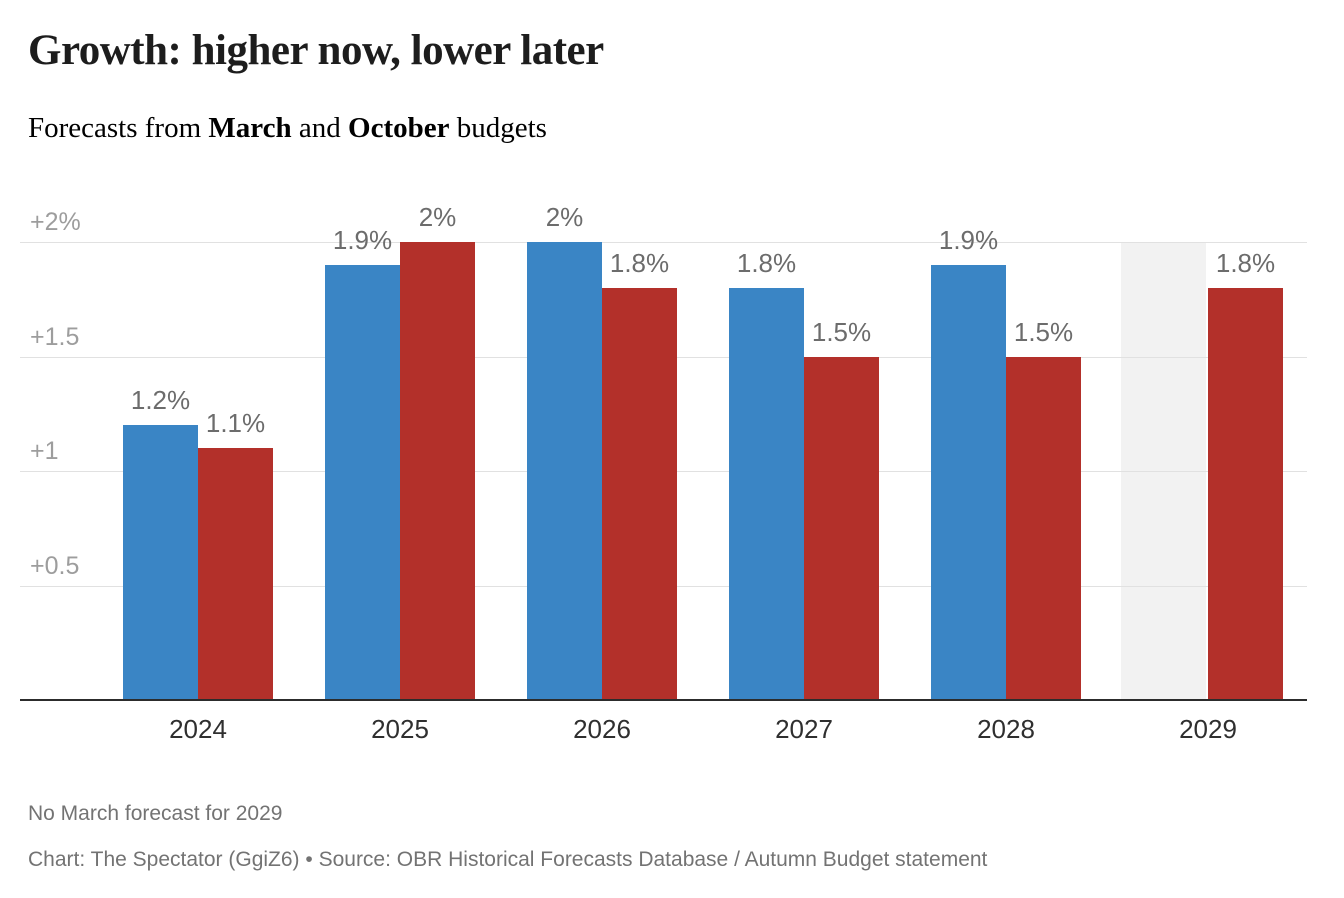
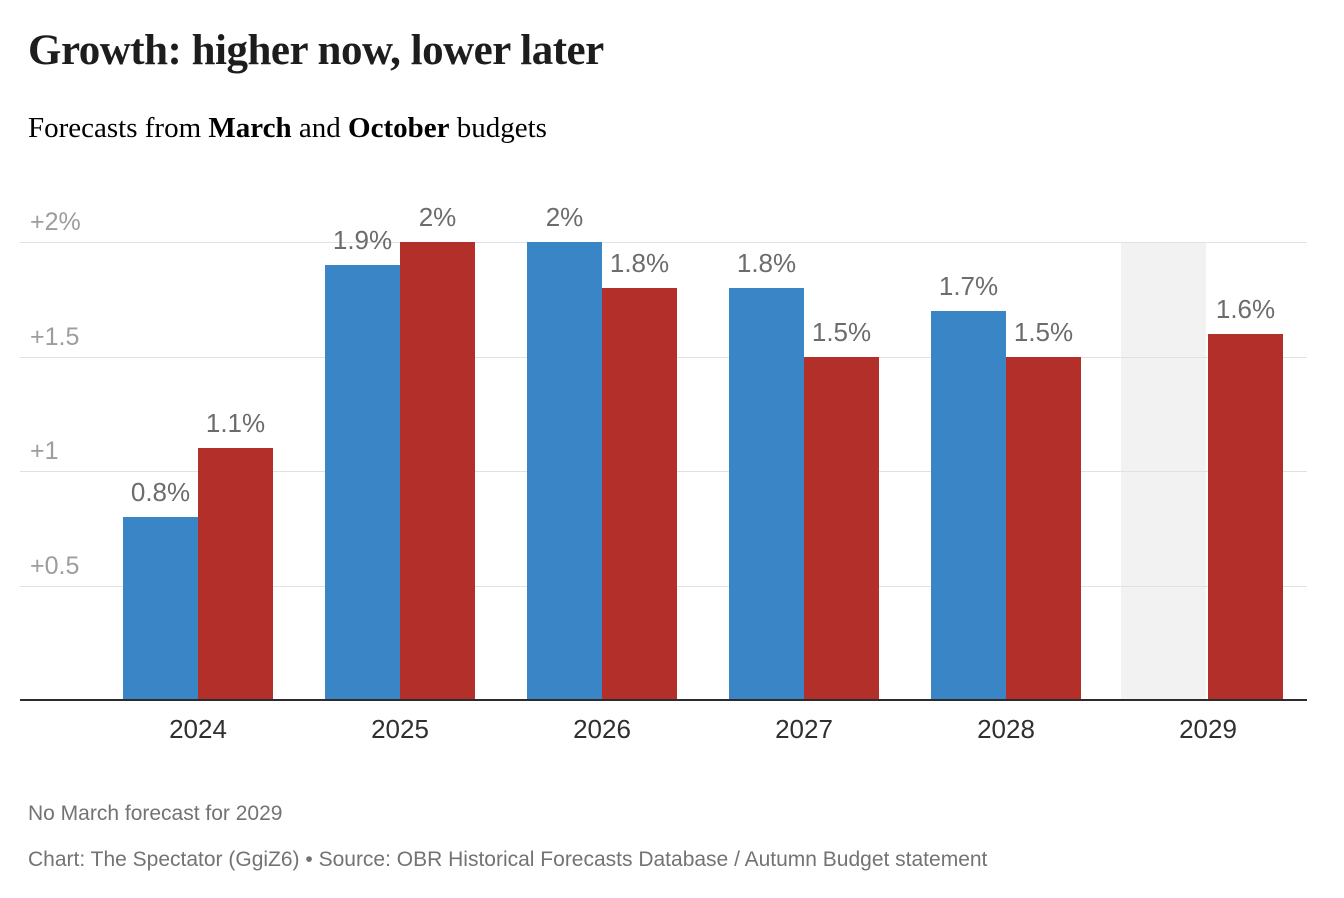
March/2024: 1.2% -> 0.8%
March/2028: 1.9% -> 1.7%
October/2029: 1.8% -> 1.6%
